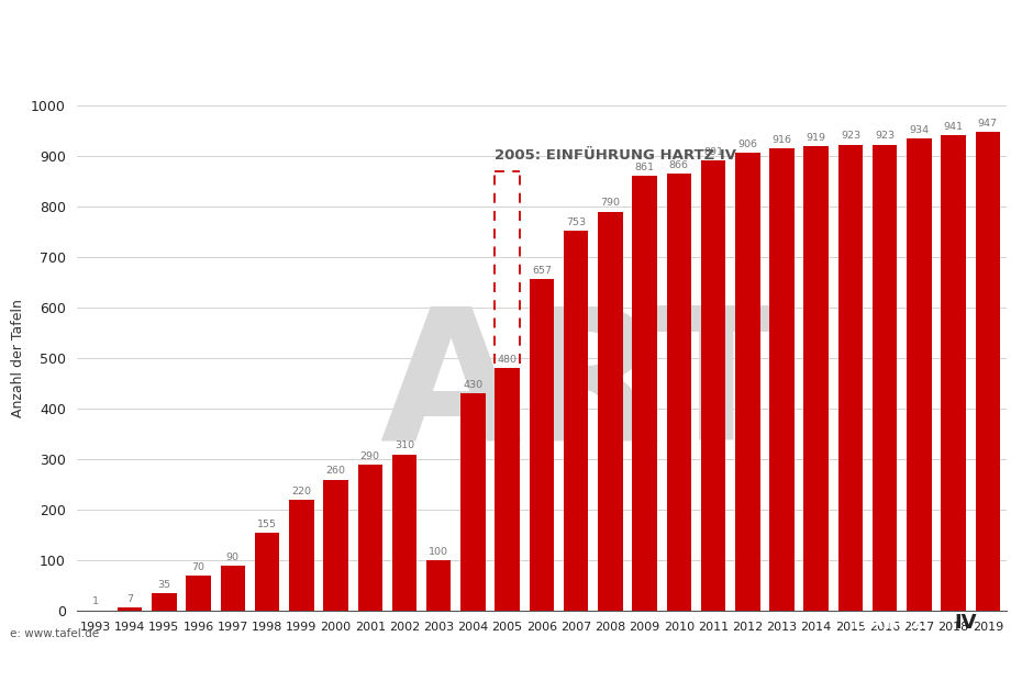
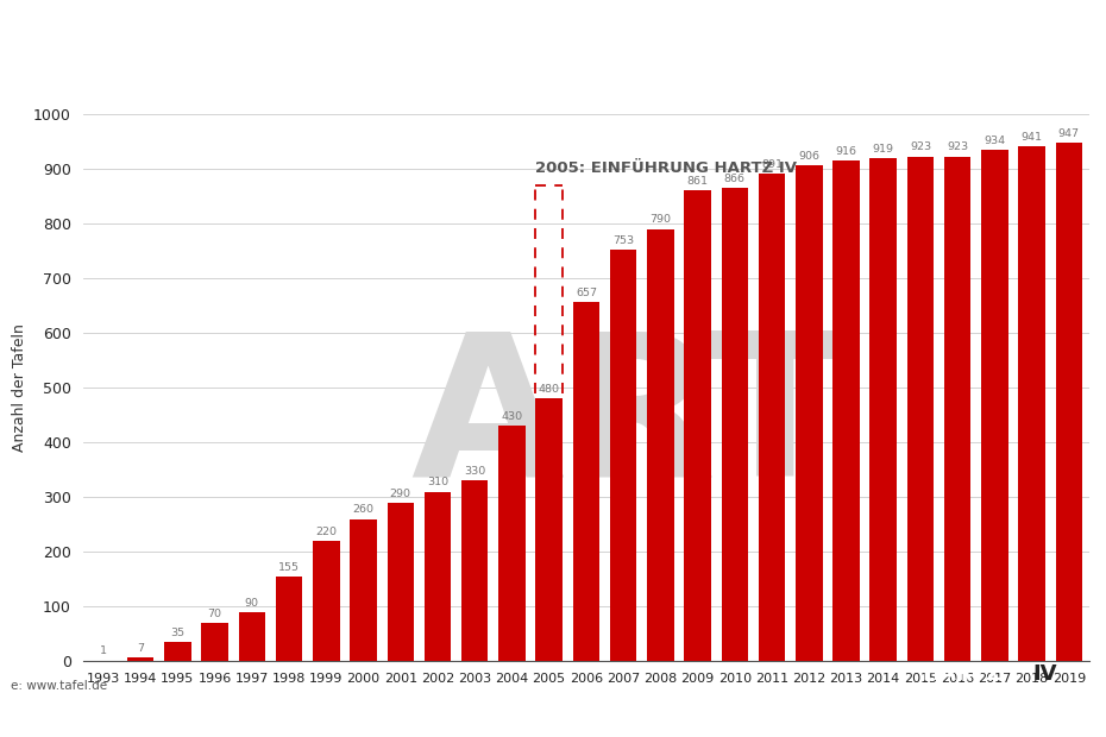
2003: 100 -> 330
